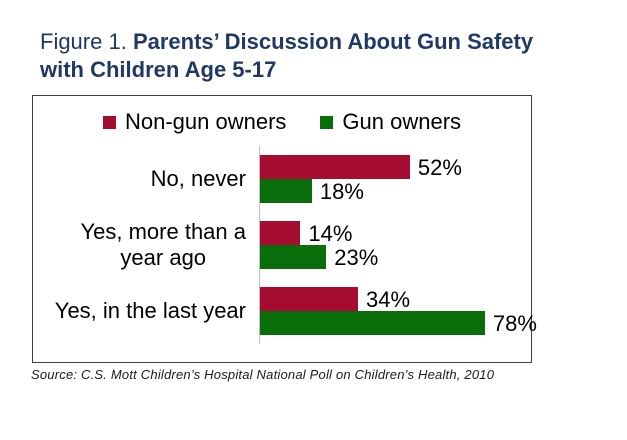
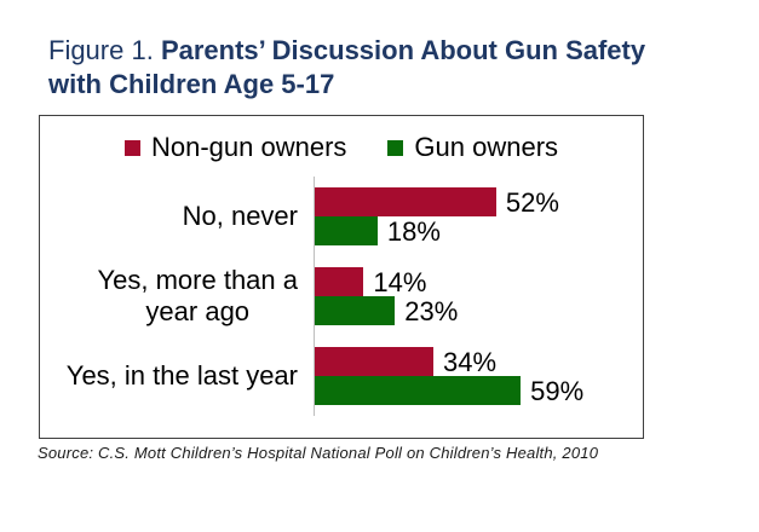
Gun owners/Yes, in the last year: 78% -> 59%
